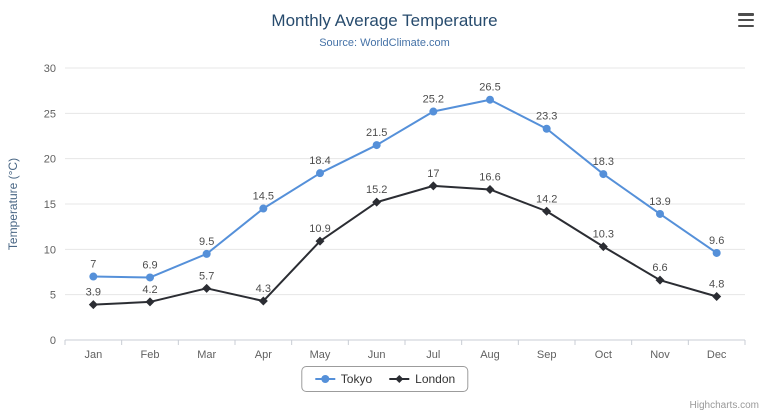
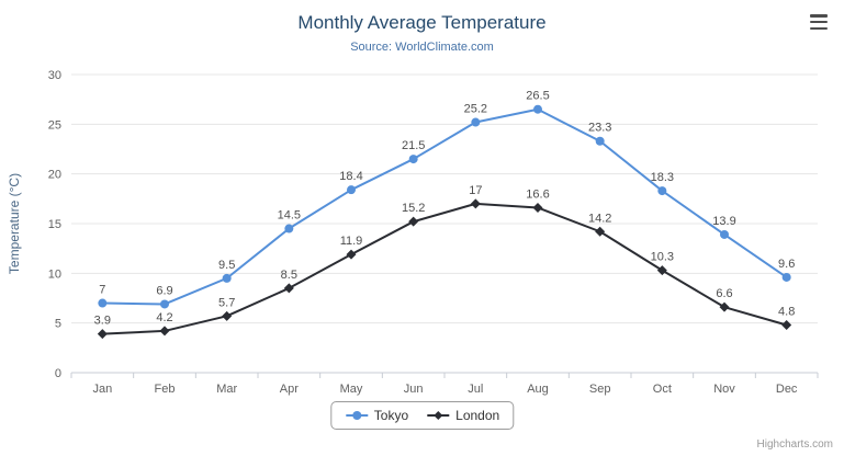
London/Apr: 4.3 -> 8.5
London/May: 10.9 -> 11.9
